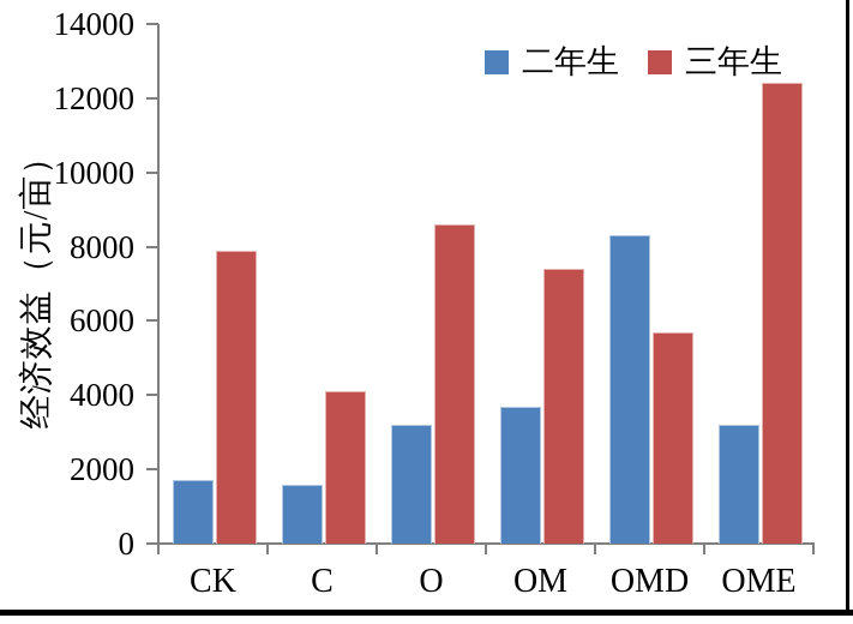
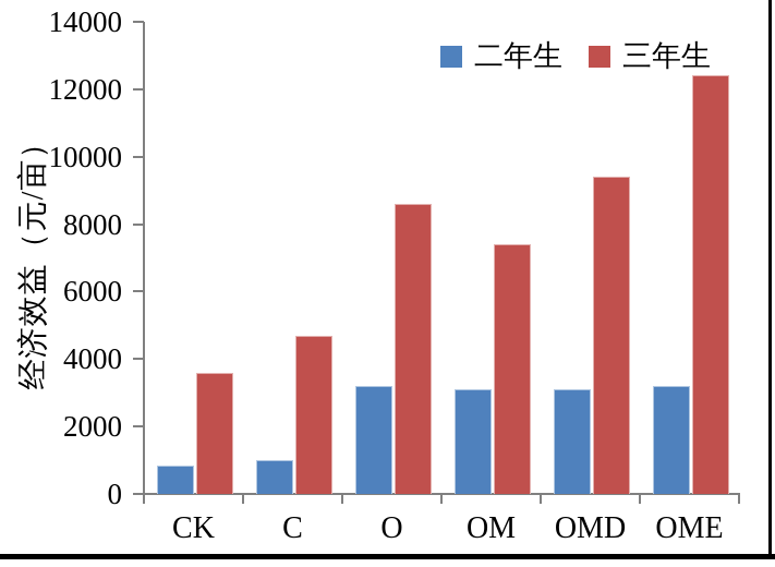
二年生/CK: 1700 -> 800
三年生/CK: 7900 -> 3600
二年生/C: 1600 -> 1000
三年生/C: 4100 -> 4700
二年生/OM: 3700 -> 3100
二年生/OMD: 8300 -> 3100
三年生/OMD: 5700 -> 9400
